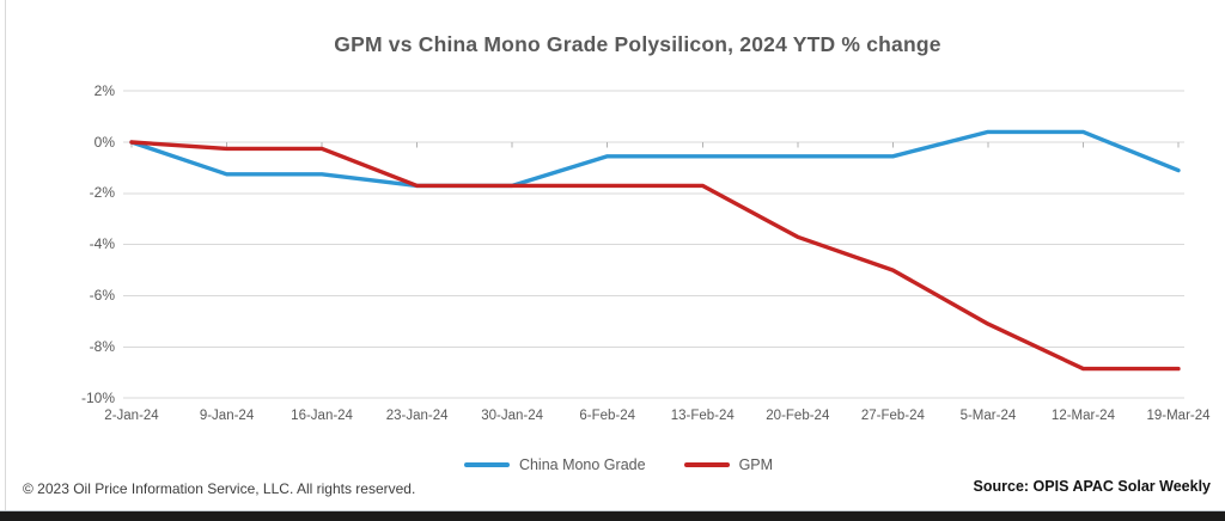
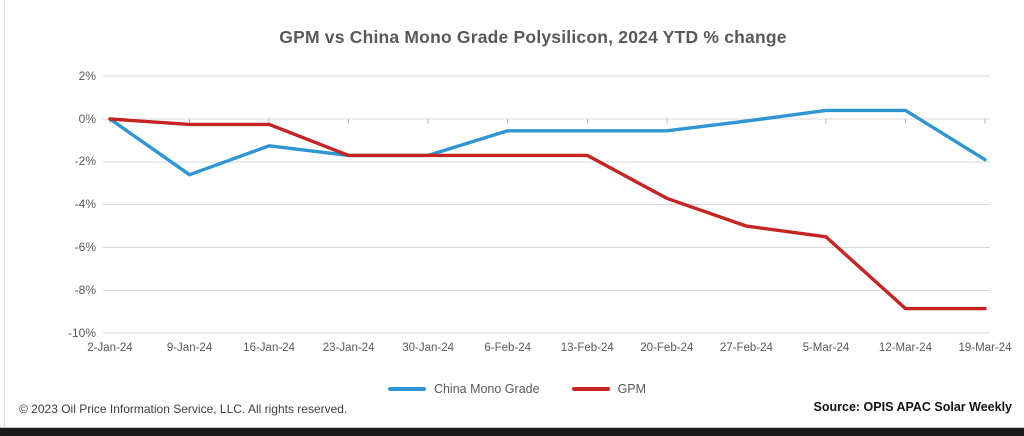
China Mono Grade/9-Jan-24: -1.2% -> -2.6%
China Mono Grade/27-Feb-24: -0.6% -> -0.1%
GPM/5-Mar-24: -7.1% -> -5.5%
China Mono Grade/19-Mar-24: -1.1% -> -1.9%
